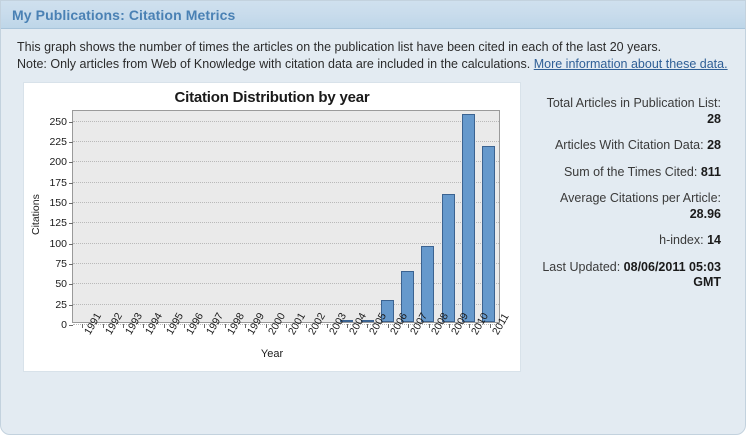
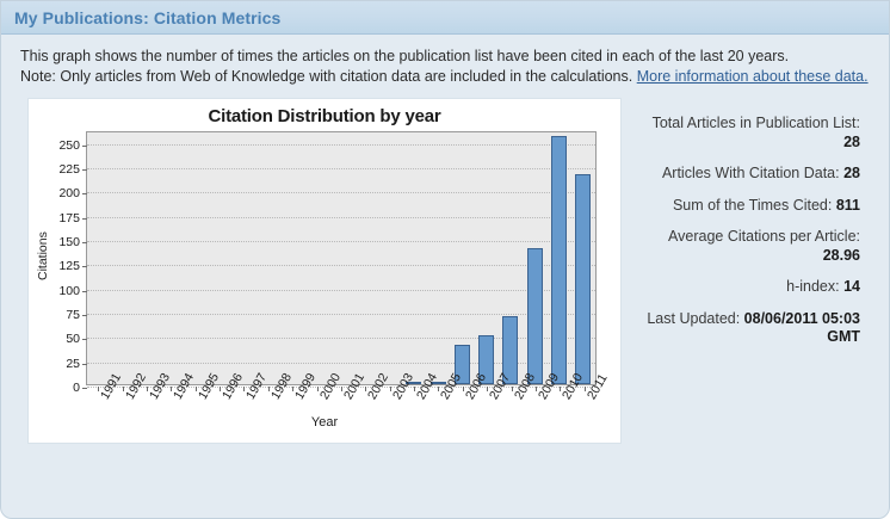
2006: 30 -> 40
2007: 60 -> 50
2008: 90 -> 70
2009: 160 -> 140
